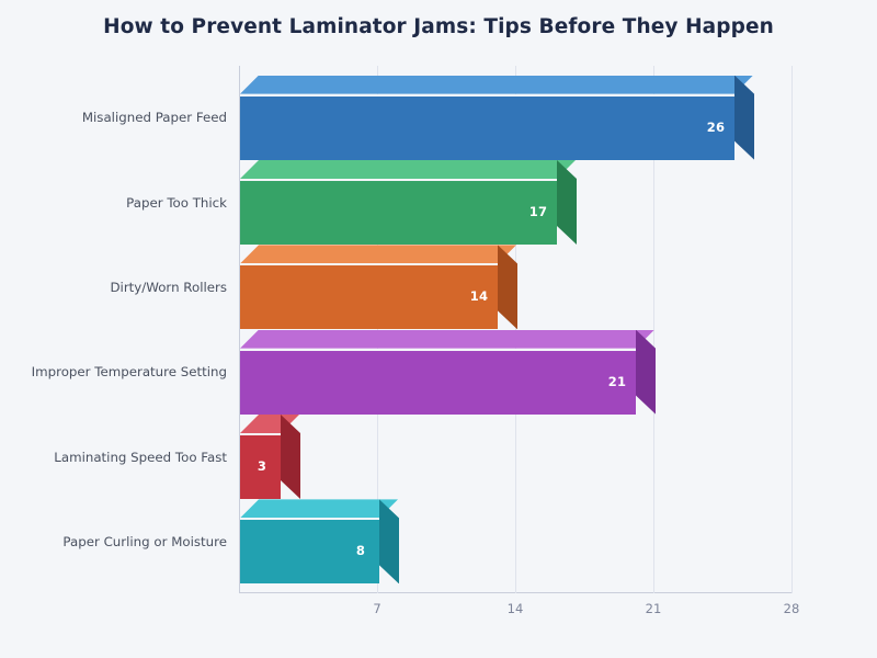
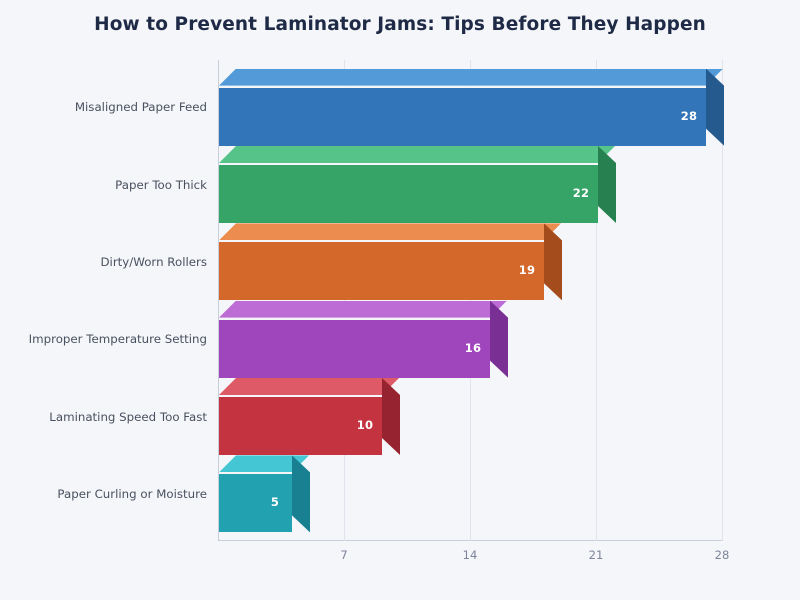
Misaligned Paper Feed: 26 -> 28
Paper Too Thick: 17 -> 22
Dirty/Worn Rollers: 14 -> 19
Improper Temperature Setting: 21 -> 16
Laminating Speed Too Fast: 3 -> 10
Paper Curling or Moisture: 8 -> 5
